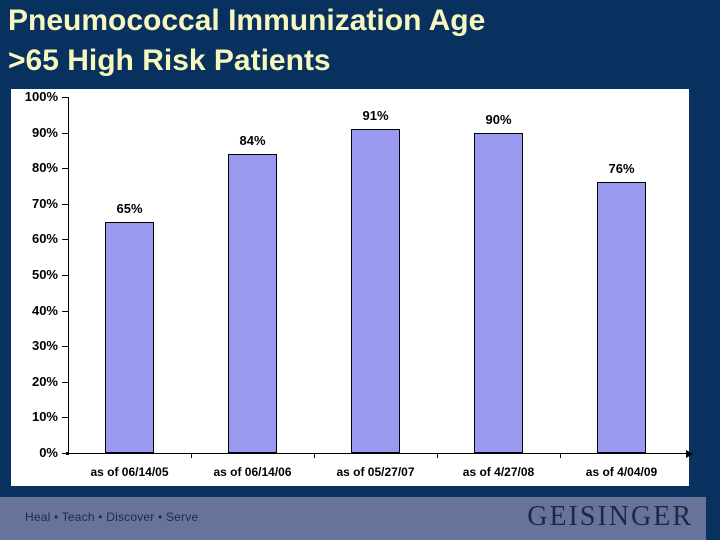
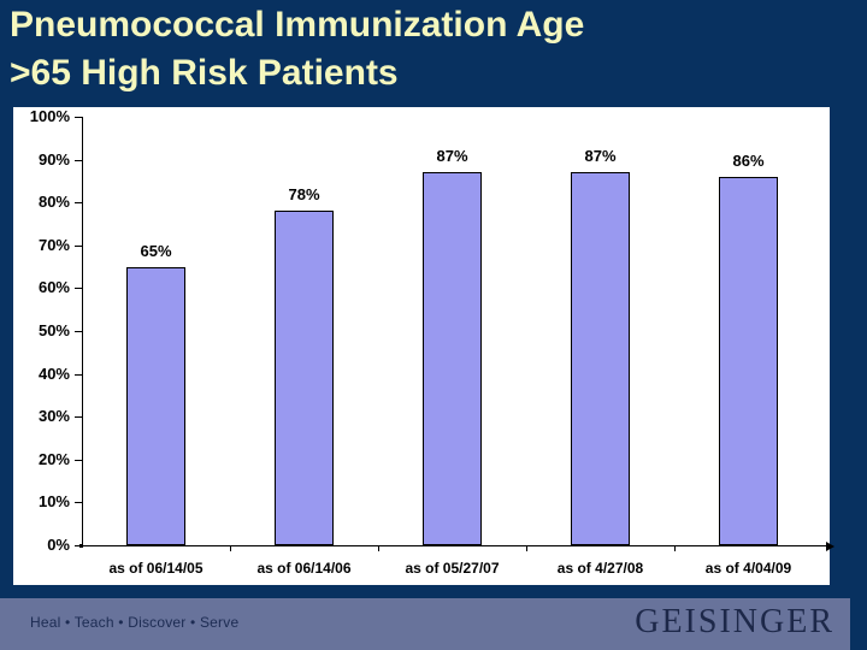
as of 06/14/06: 84% -> 78%
as of 05/27/07: 91% -> 87%
as of 4/27/08: 90% -> 87%
as of 4/04/09: 76% -> 86%
